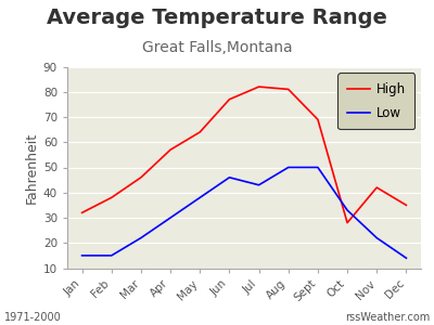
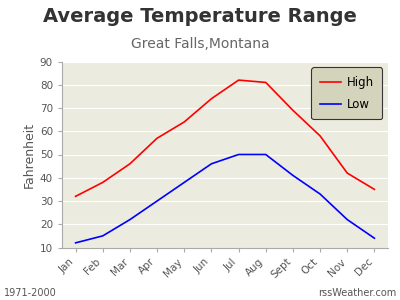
Low/Jan: 15 -> 12
High/Jun: 77 -> 74
Low/Jul: 43 -> 50
Low/Sept: 50 -> 41
High/Oct: 28 -> 58
